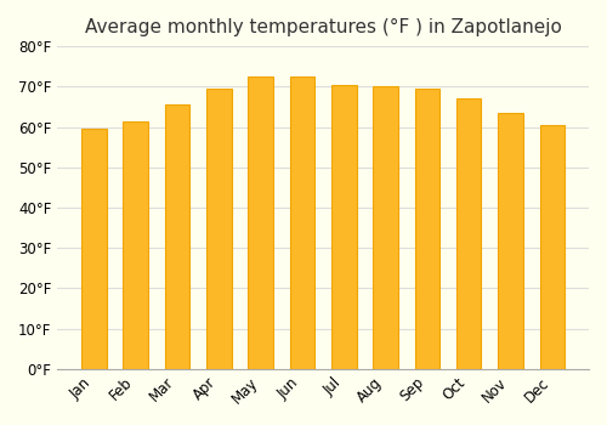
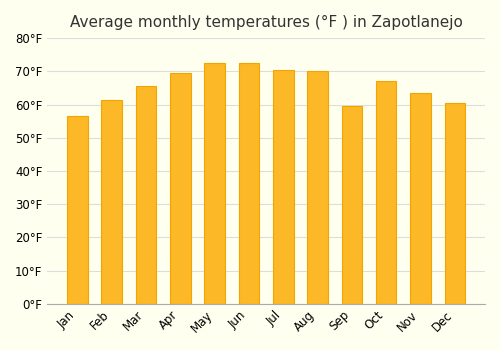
Jan: 59.5°F -> 56.5°F
Sep: 69.5°F -> 59.5°F
